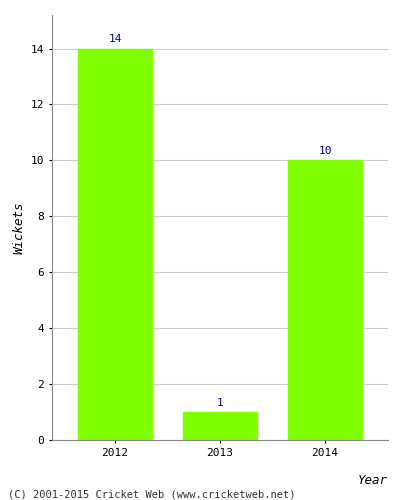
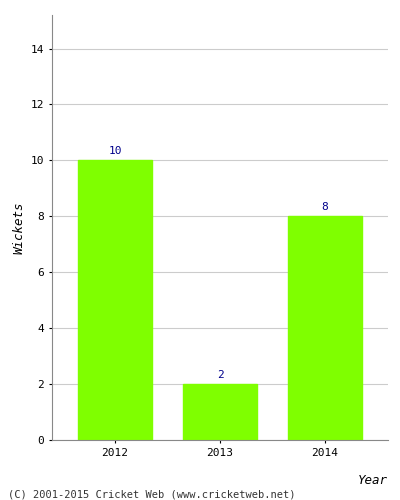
2012: 14 -> 10
2013: 1 -> 2
2014: 10 -> 8
